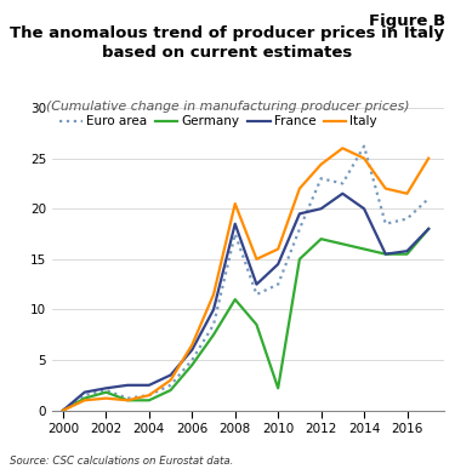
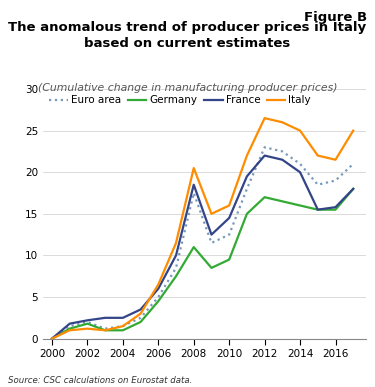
Germany/2010: 2.2 -> 9.5
France/2012: 20.0 -> 22.0
Italy/2012: 24.4 -> 26.5
Euro area/2014: 26.2 -> 21.0
